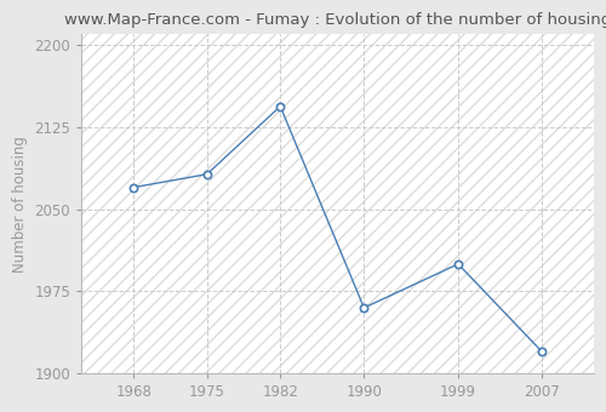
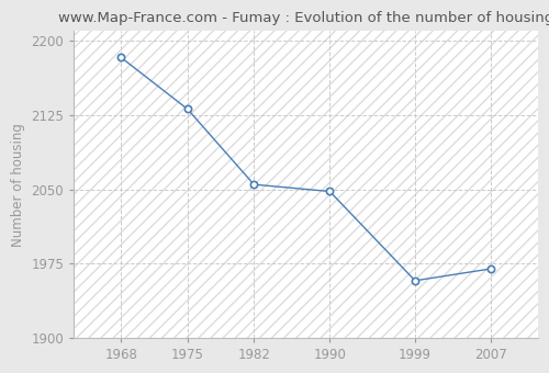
1968: 2070 -> 2183
1975: 2082 -> 2131
1982: 2144 -> 2055
1990: 1960 -> 2048
1999: 2000 -> 1958
2007: 1920 -> 1970
